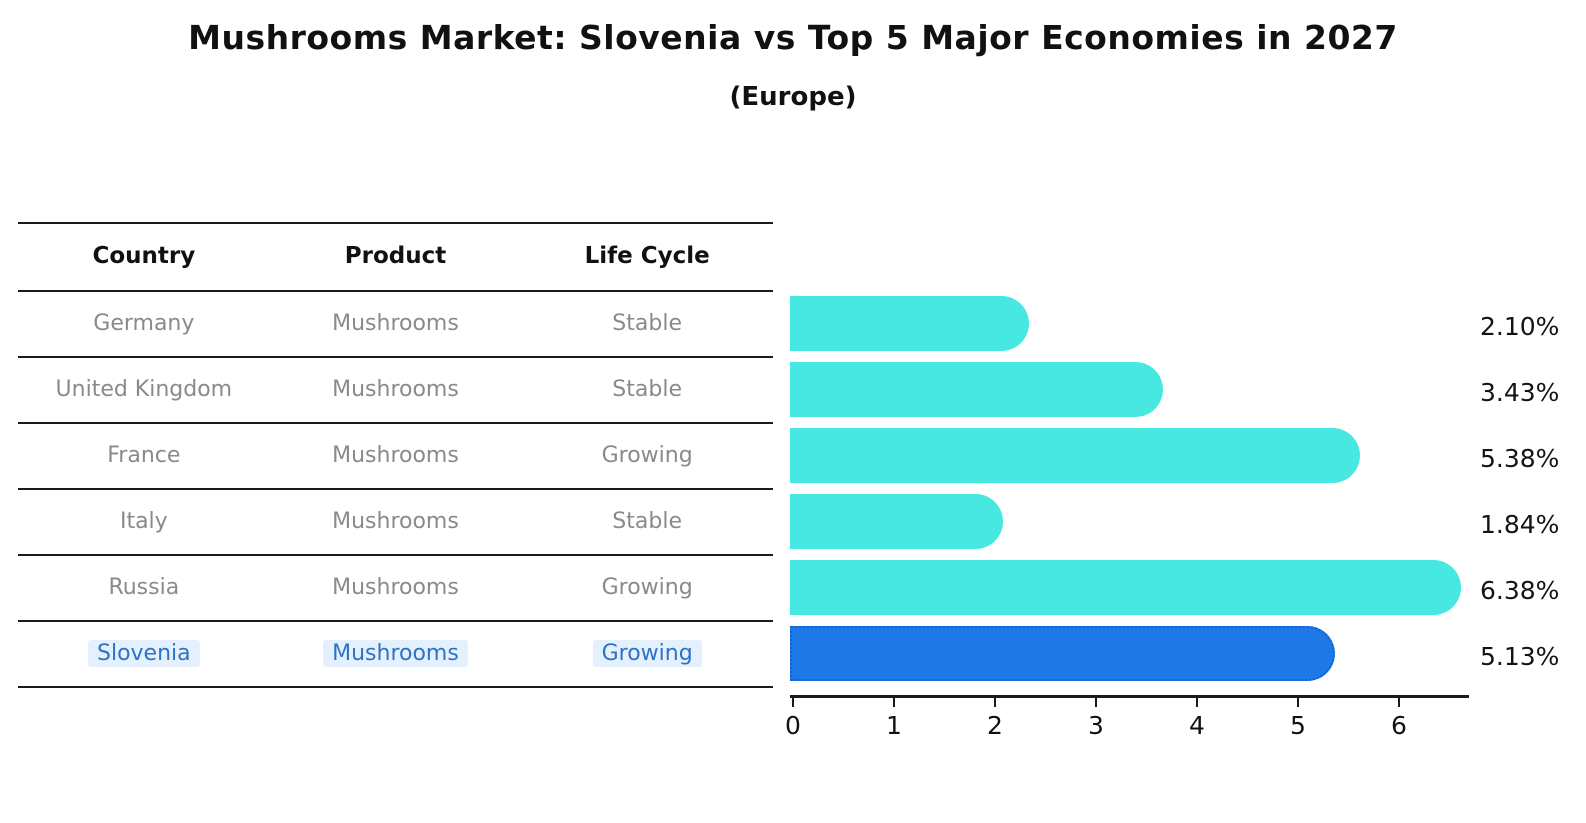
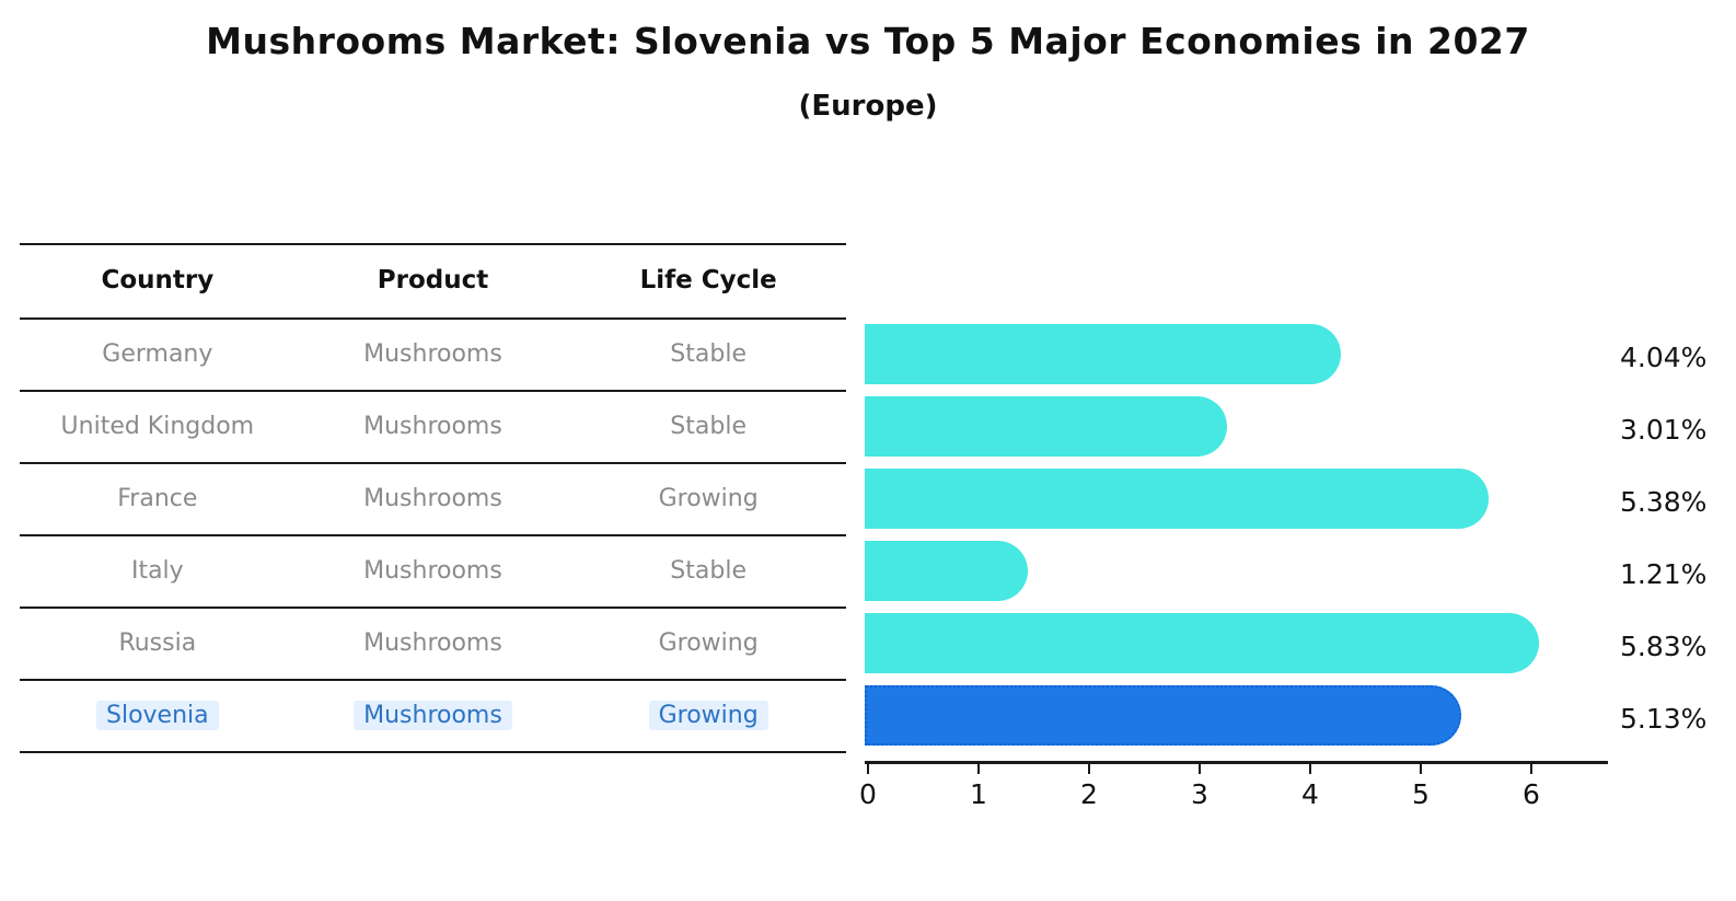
Germany: 2.10% -> 4.04%
United Kingdom: 3.43% -> 3.01%
Italy: 1.84% -> 1.21%
Russia: 6.38% -> 5.83%
